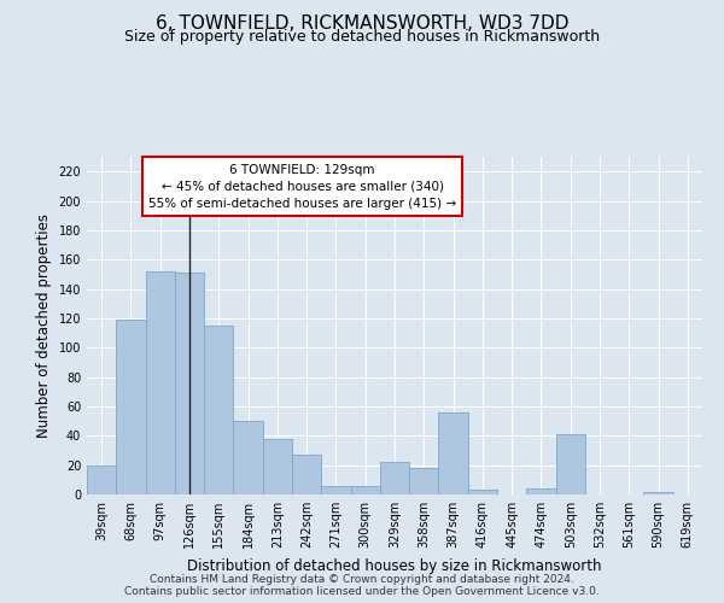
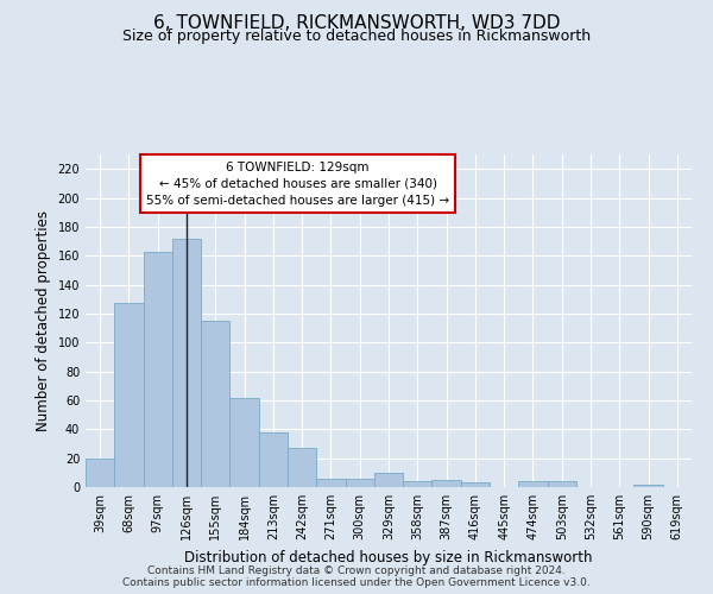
68sqm: 119 -> 127
97sqm: 152 -> 163
126sqm: 151 -> 172
184sqm: 50 -> 62
329sqm: 22 -> 10
358sqm: 18 -> 4
387sqm: 56 -> 5
503sqm: 41 -> 4
